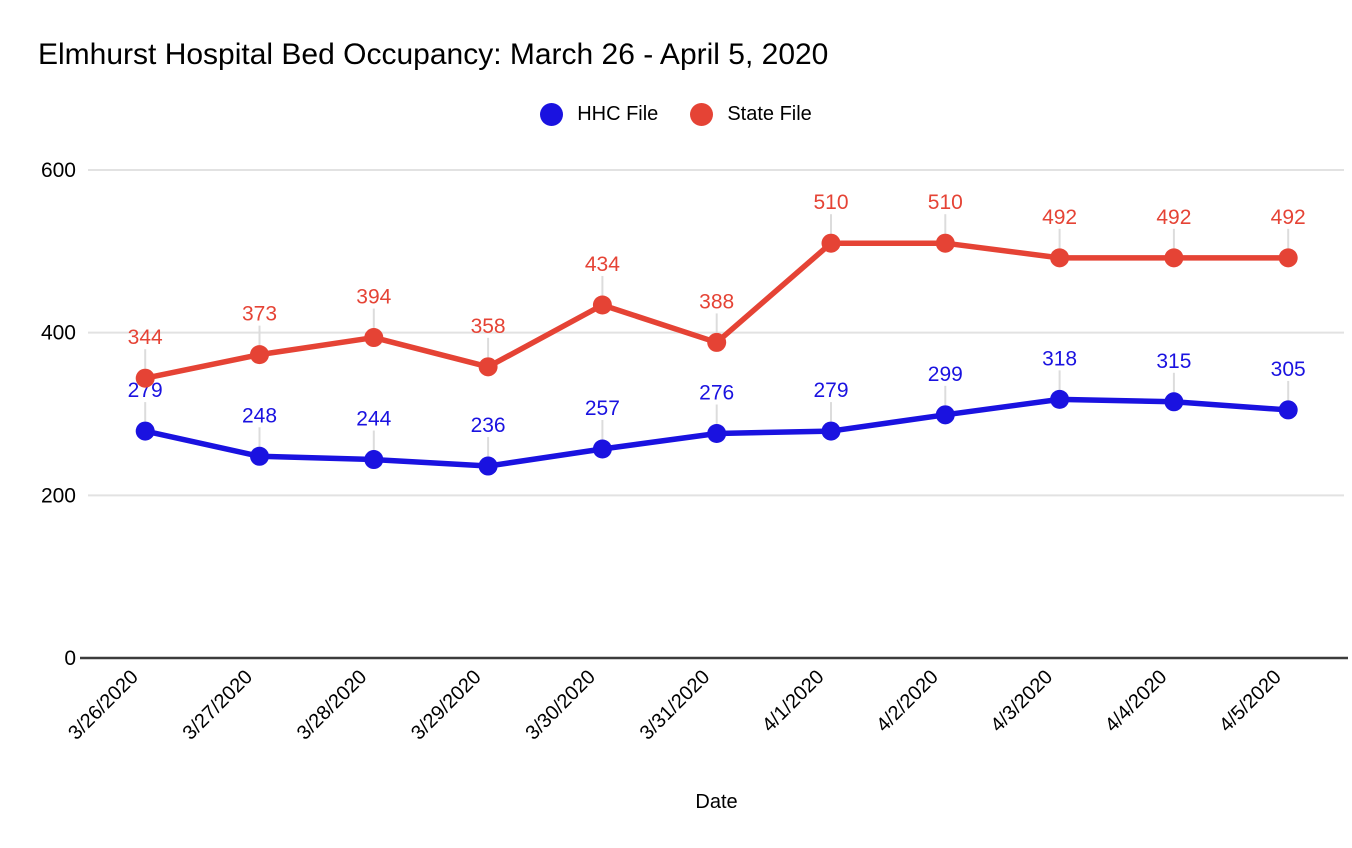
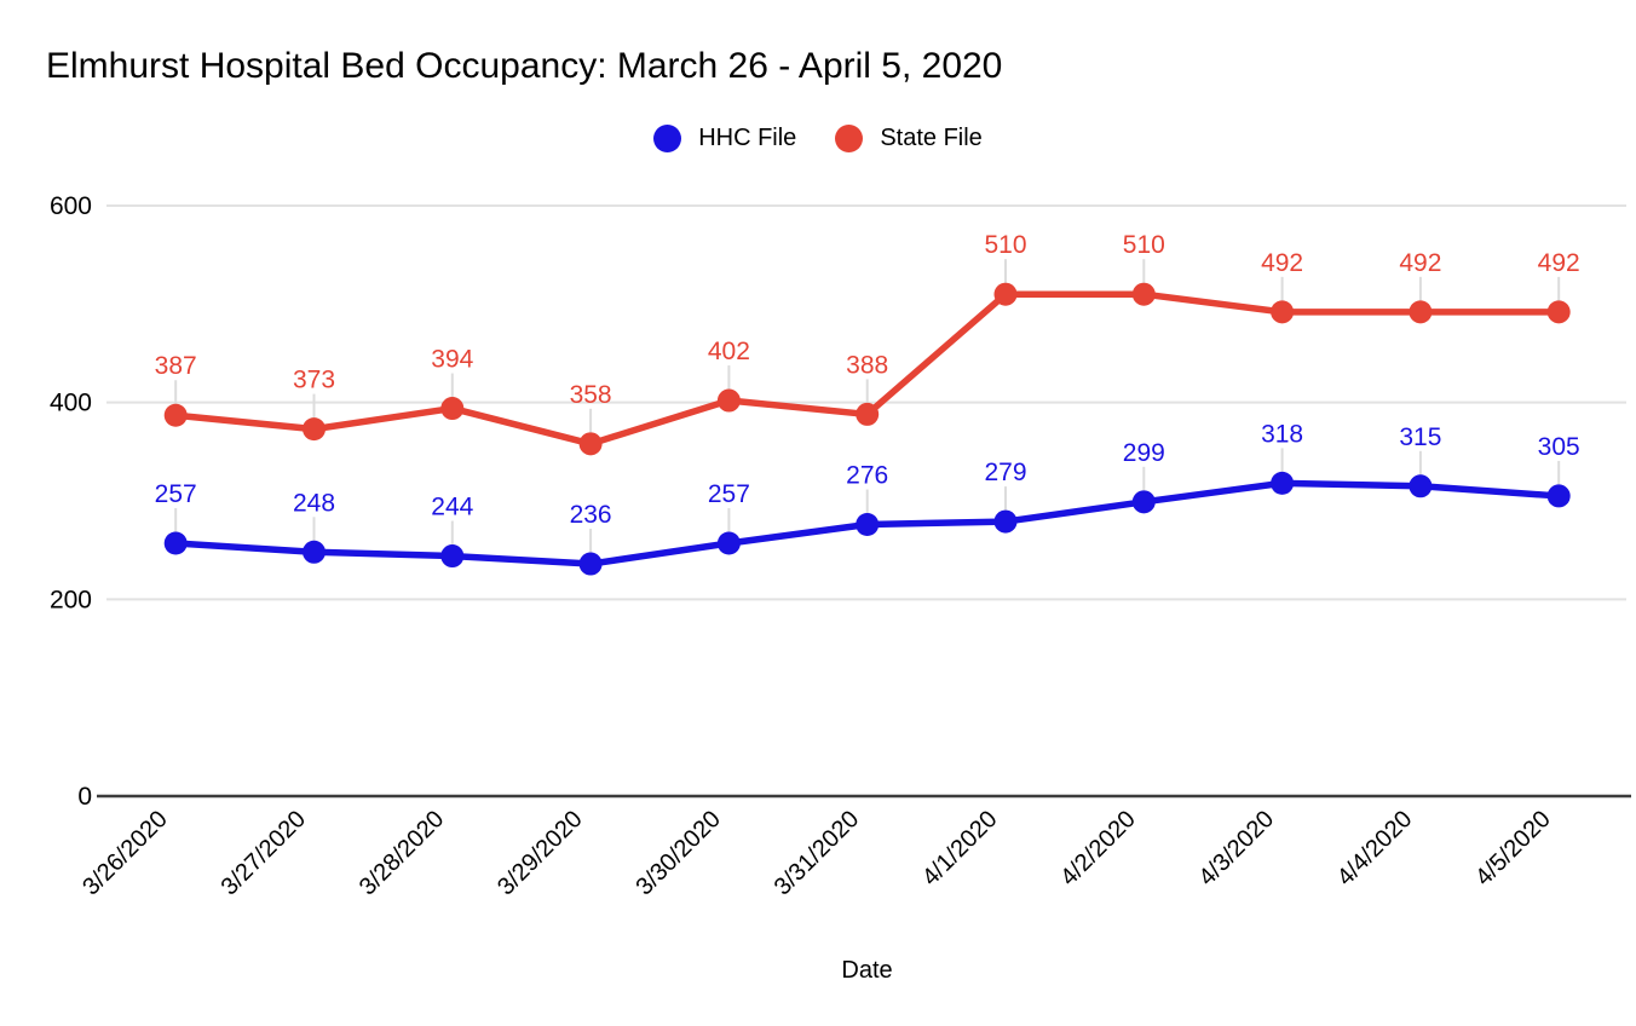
HHC File/3/26/2020: 279 -> 257
State File/3/26/2020: 344 -> 387
State File/3/30/2020: 434 -> 402
